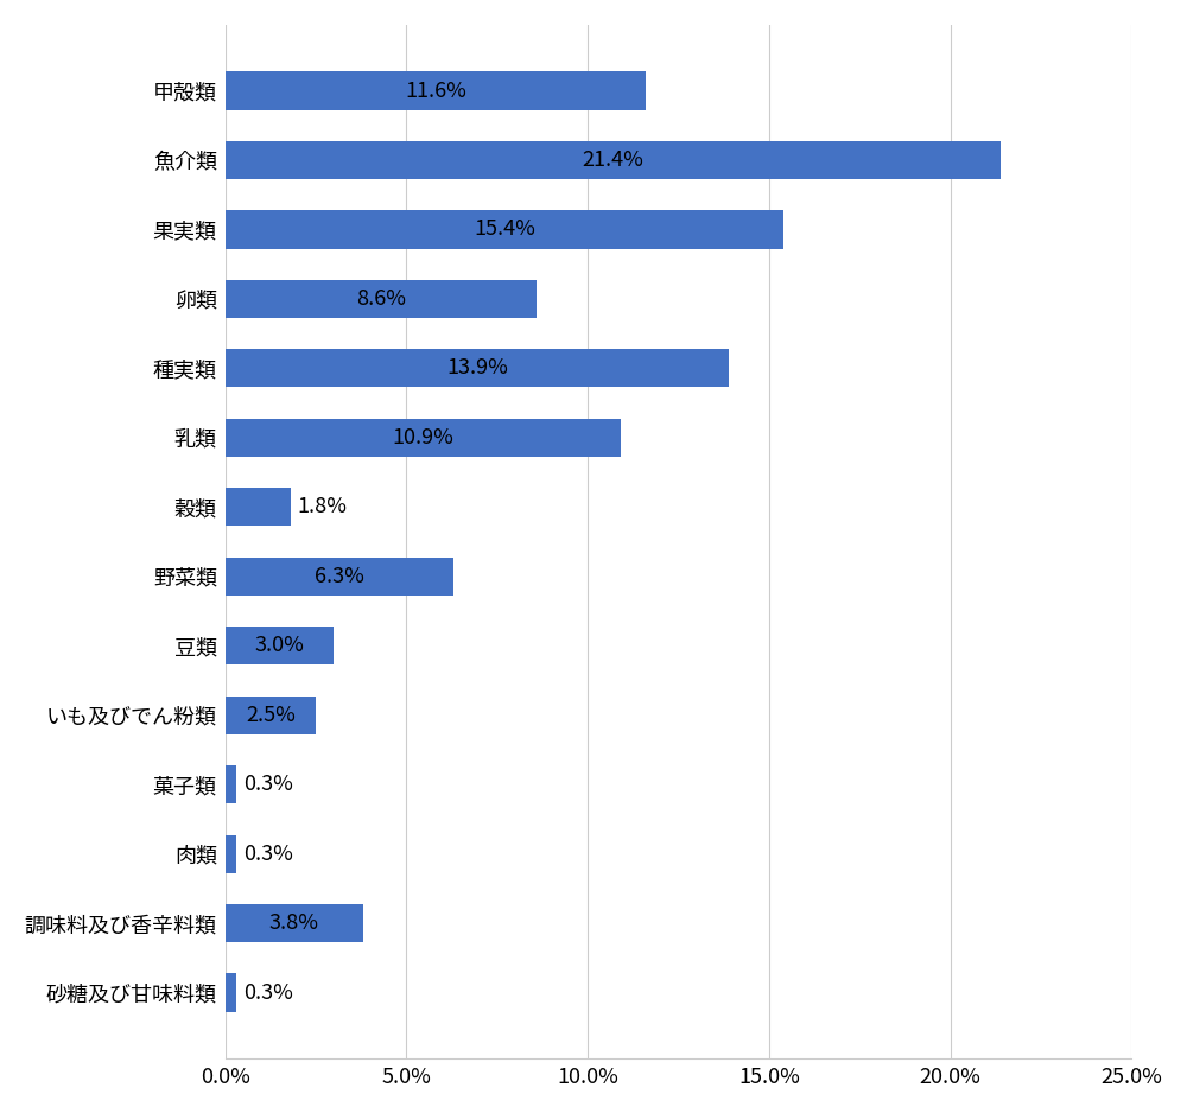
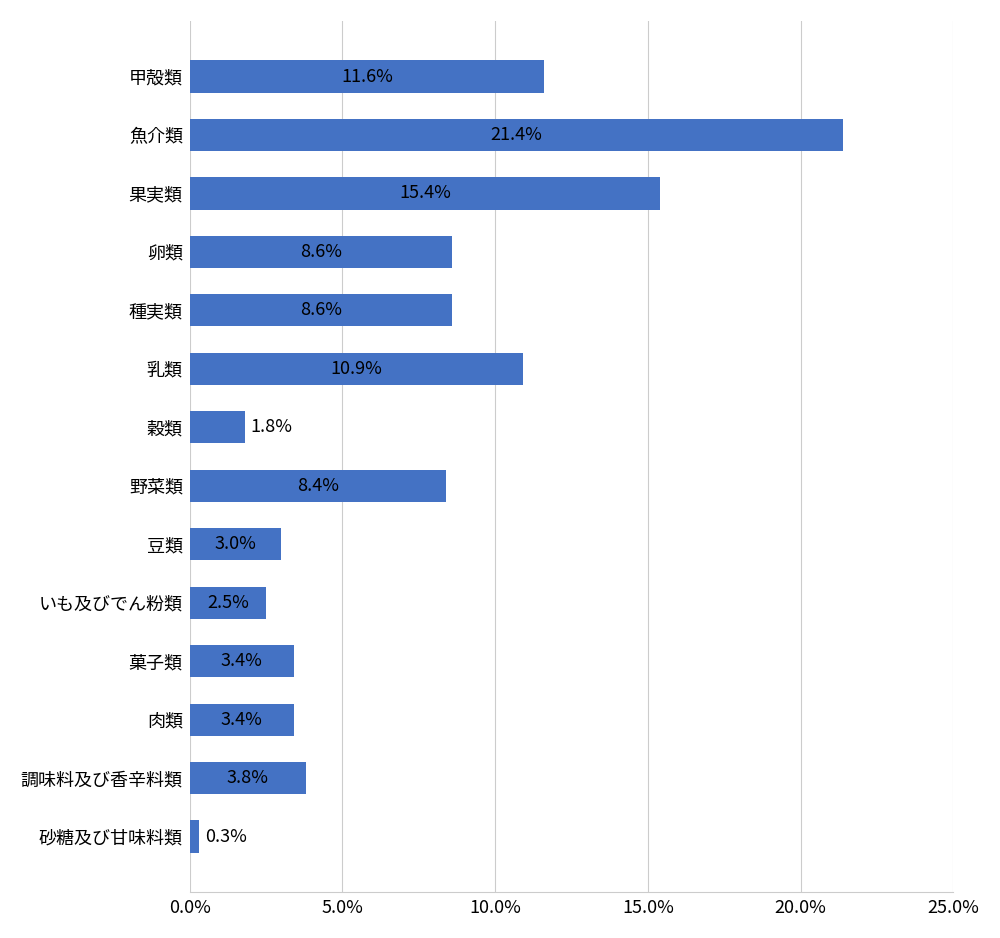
種実類: 13.9% -> 8.6%
野菜類: 6.3% -> 8.4%
菓子類: 0.3% -> 3.4%
肉類: 0.3% -> 3.4%
